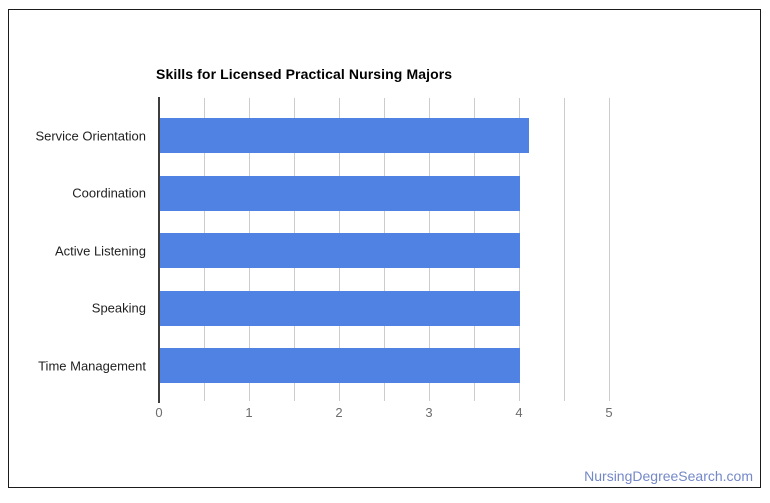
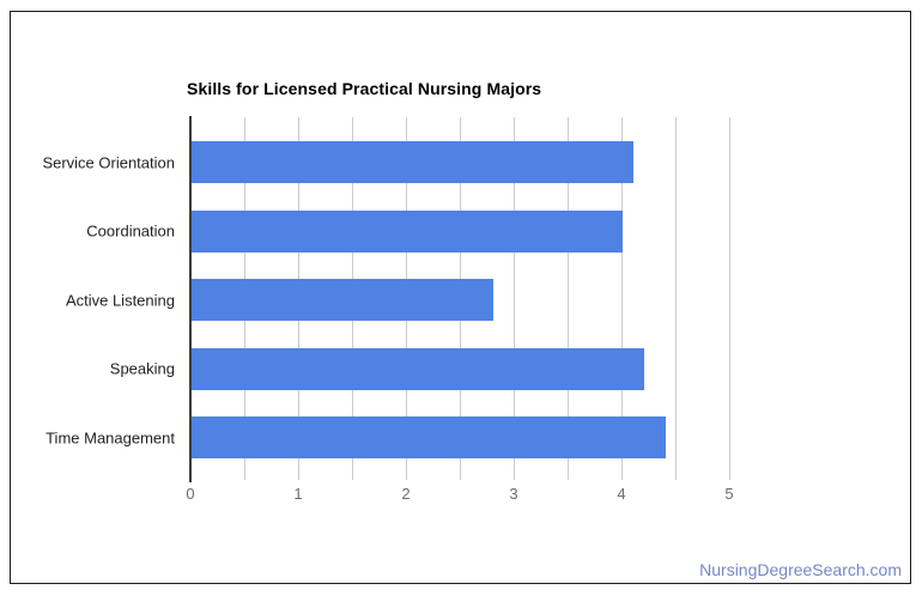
Active Listening: 4.0 -> 2.8
Speaking: 4.0 -> 4.2
Time Management: 4.0 -> 4.4
